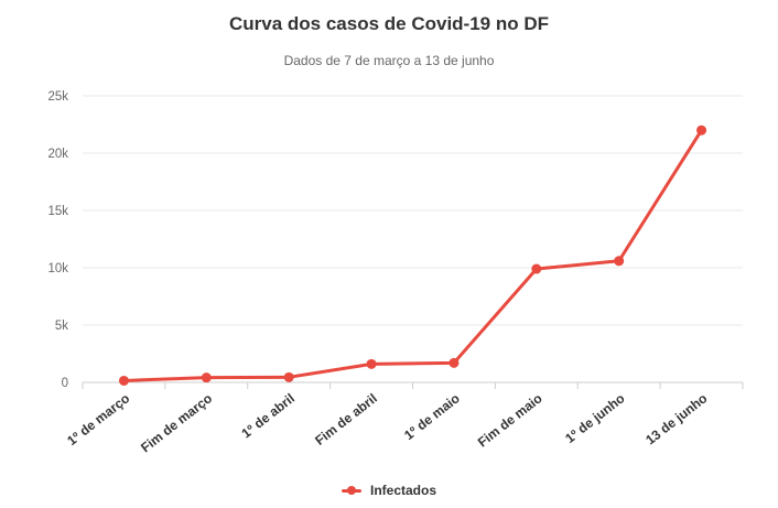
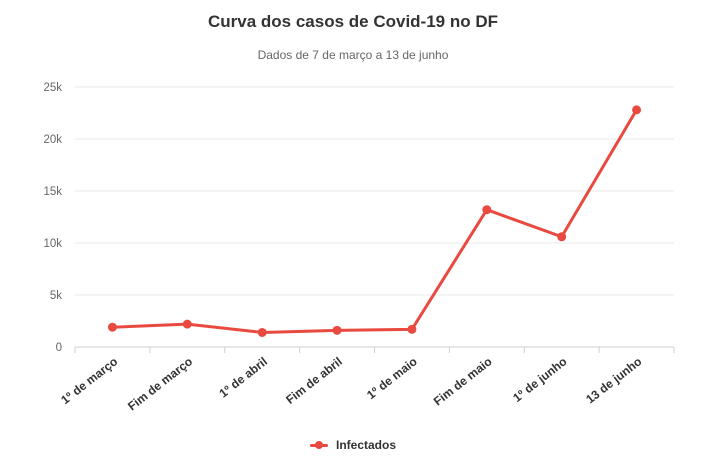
1º de março: 0.2k -> 1.9k
Fim de março: 0.4k -> 2.2k
1º de abril: 0.4k -> 1.4k
Fim de maio: 9.9k -> 13.2k
13 de junho: 22.0k -> 22.8k
